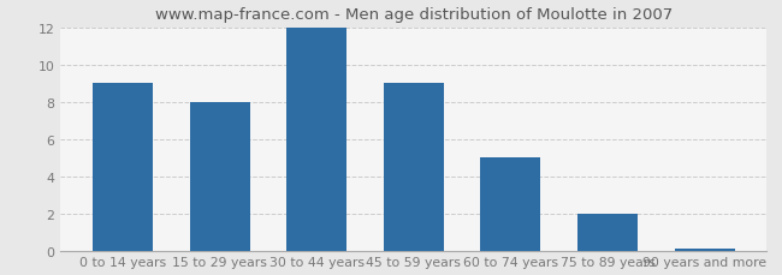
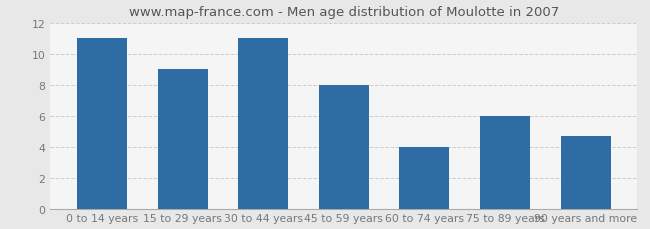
0 to 14 years: 9.0 -> 11.0
15 to 29 years: 8.0 -> 9.0
30 to 44 years: 12.0 -> 11.0
45 to 59 years: 9.0 -> 8.0
60 to 74 years: 5.0 -> 4.0
75 to 89 years: 2.0 -> 6.0
90 years and more: 0.1 -> 4.7
